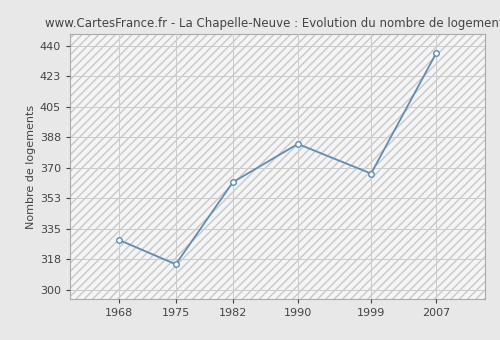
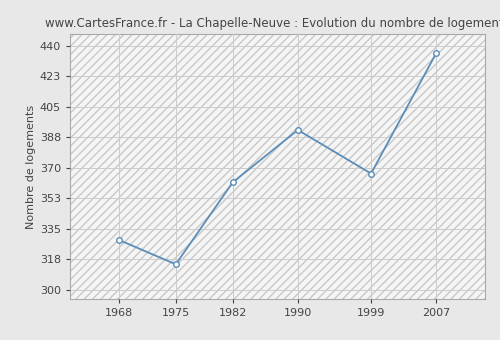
1990: 384 -> 392
